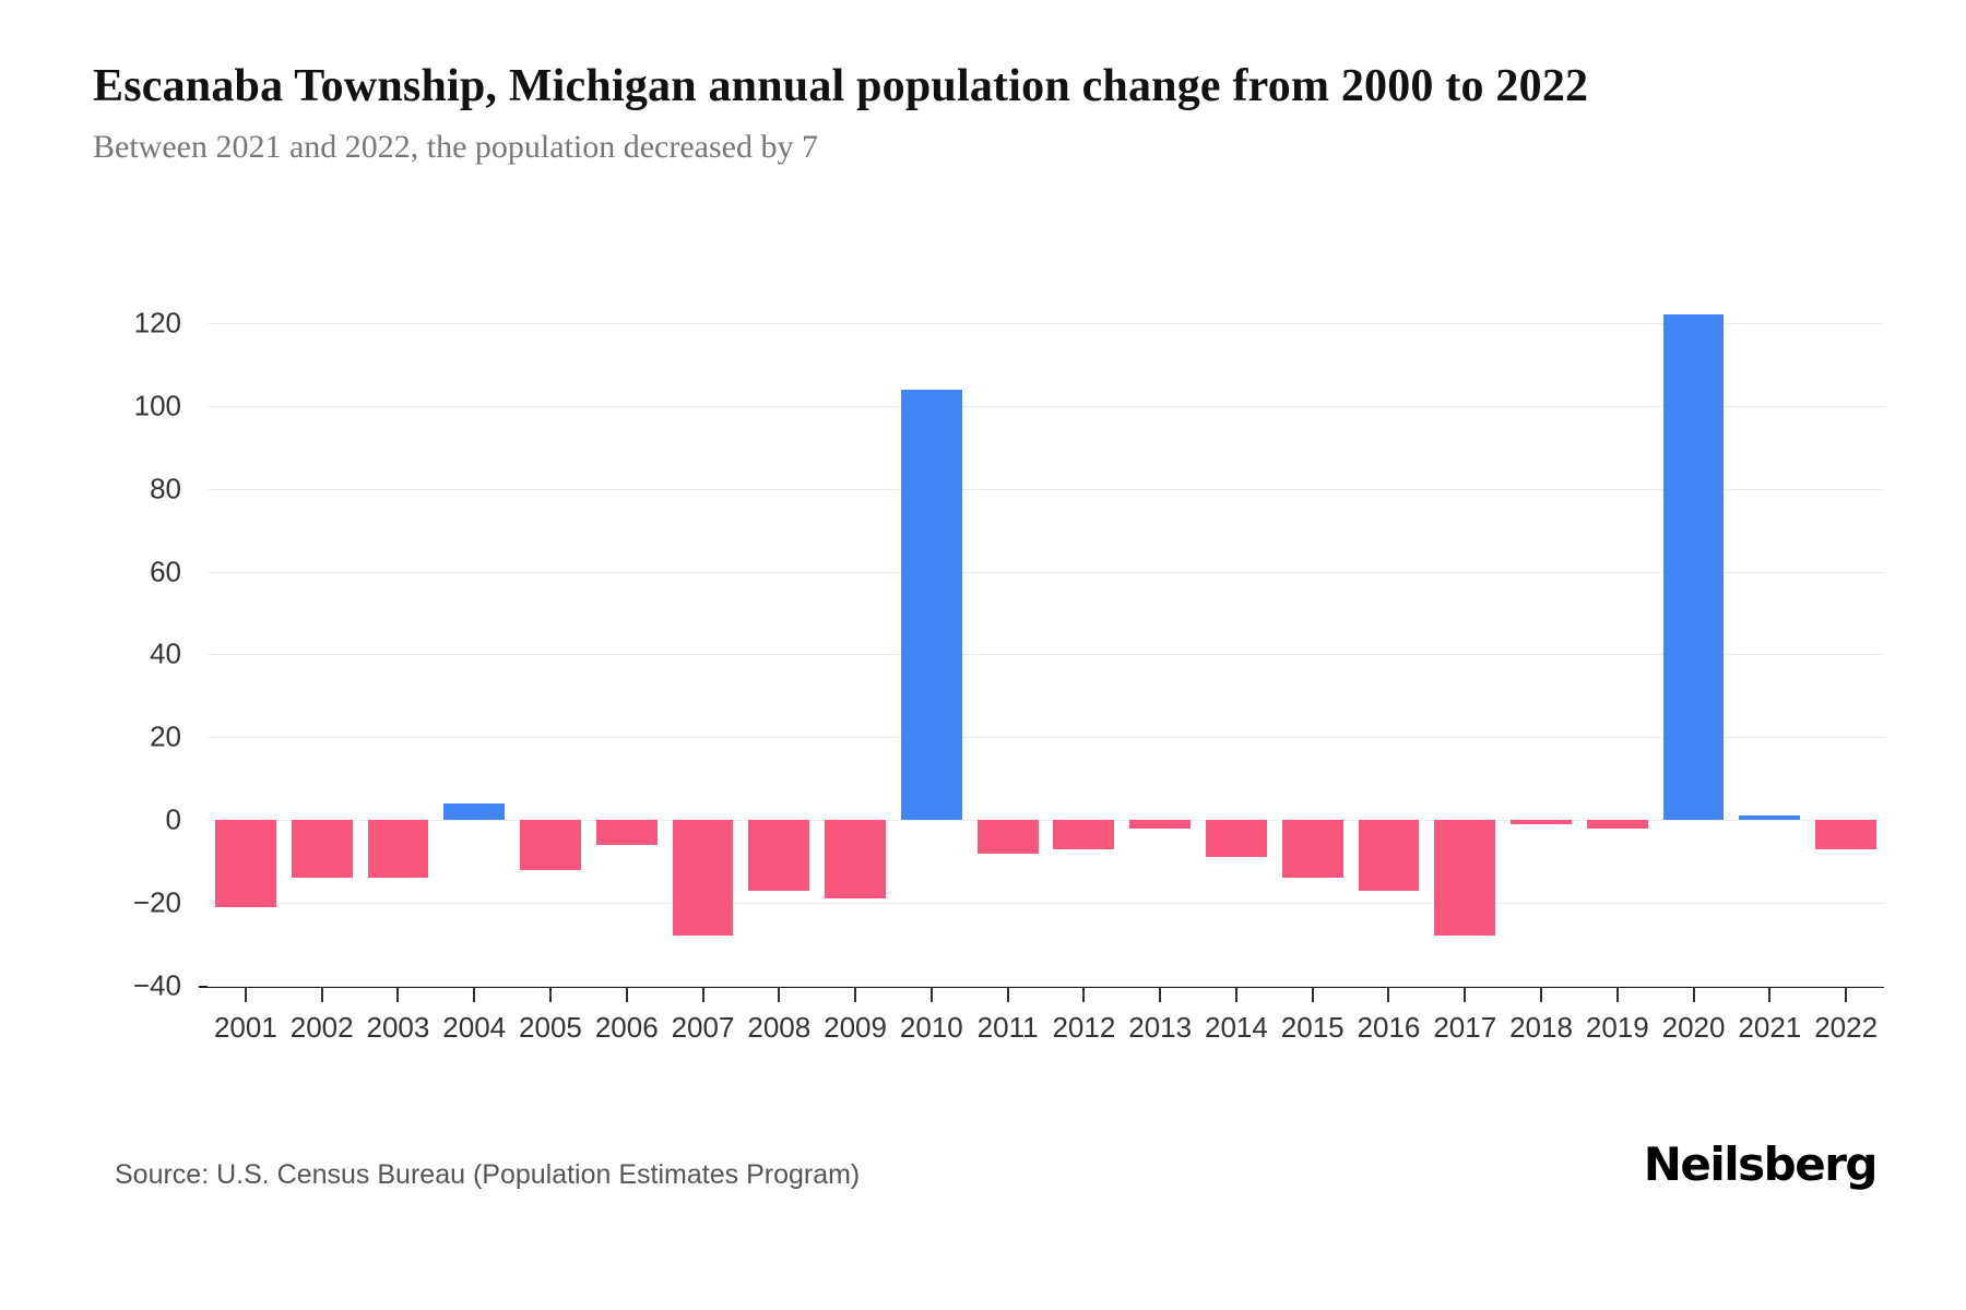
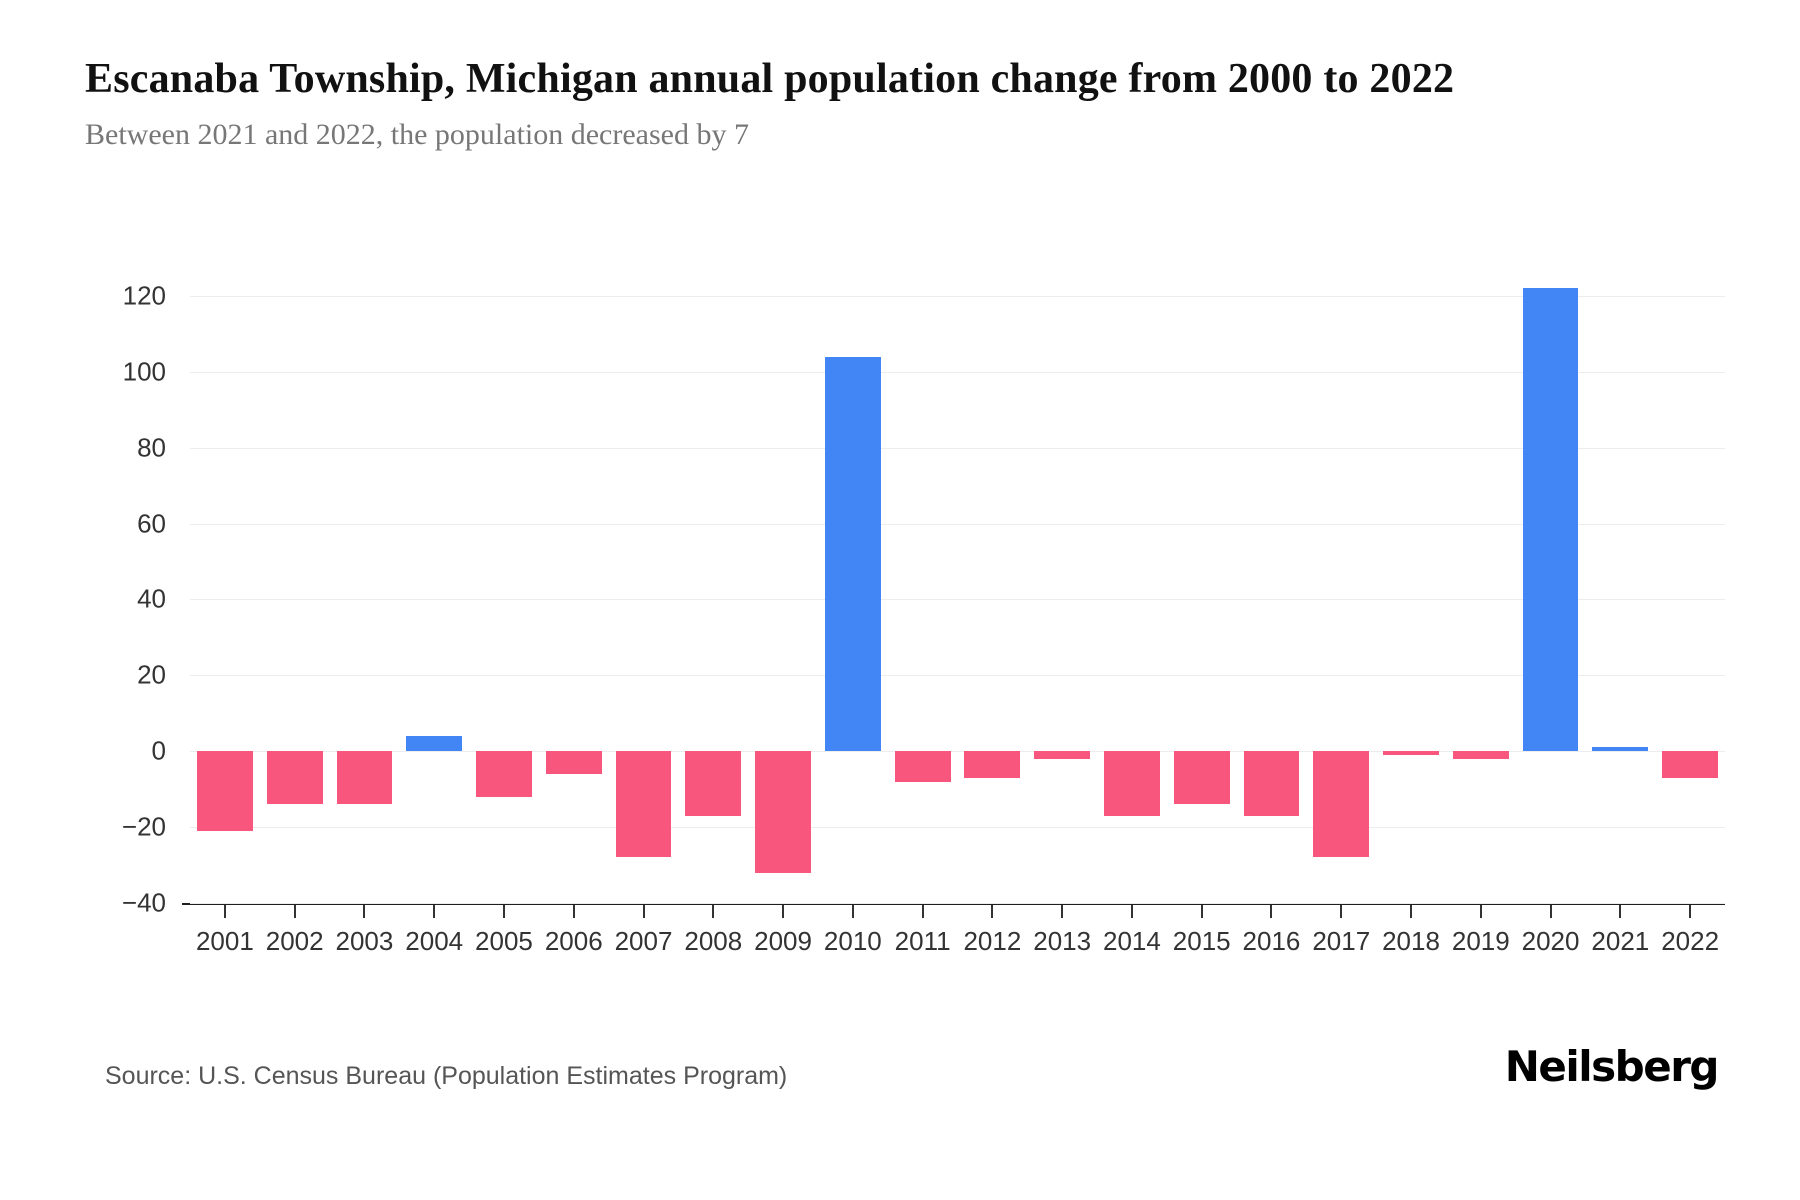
2009: -19 -> -32
2014: -9 -> -17
